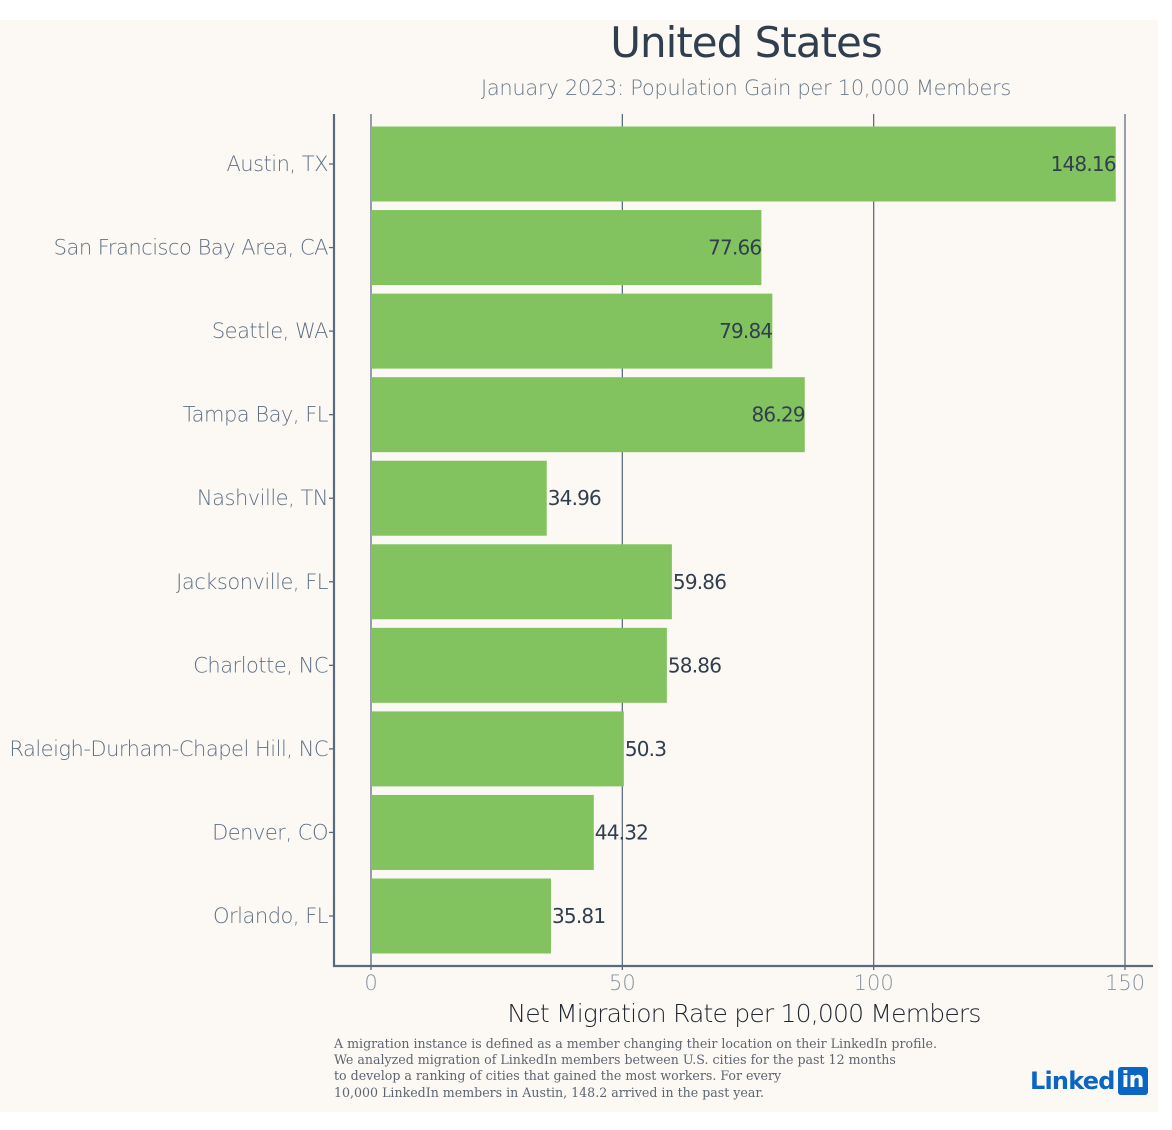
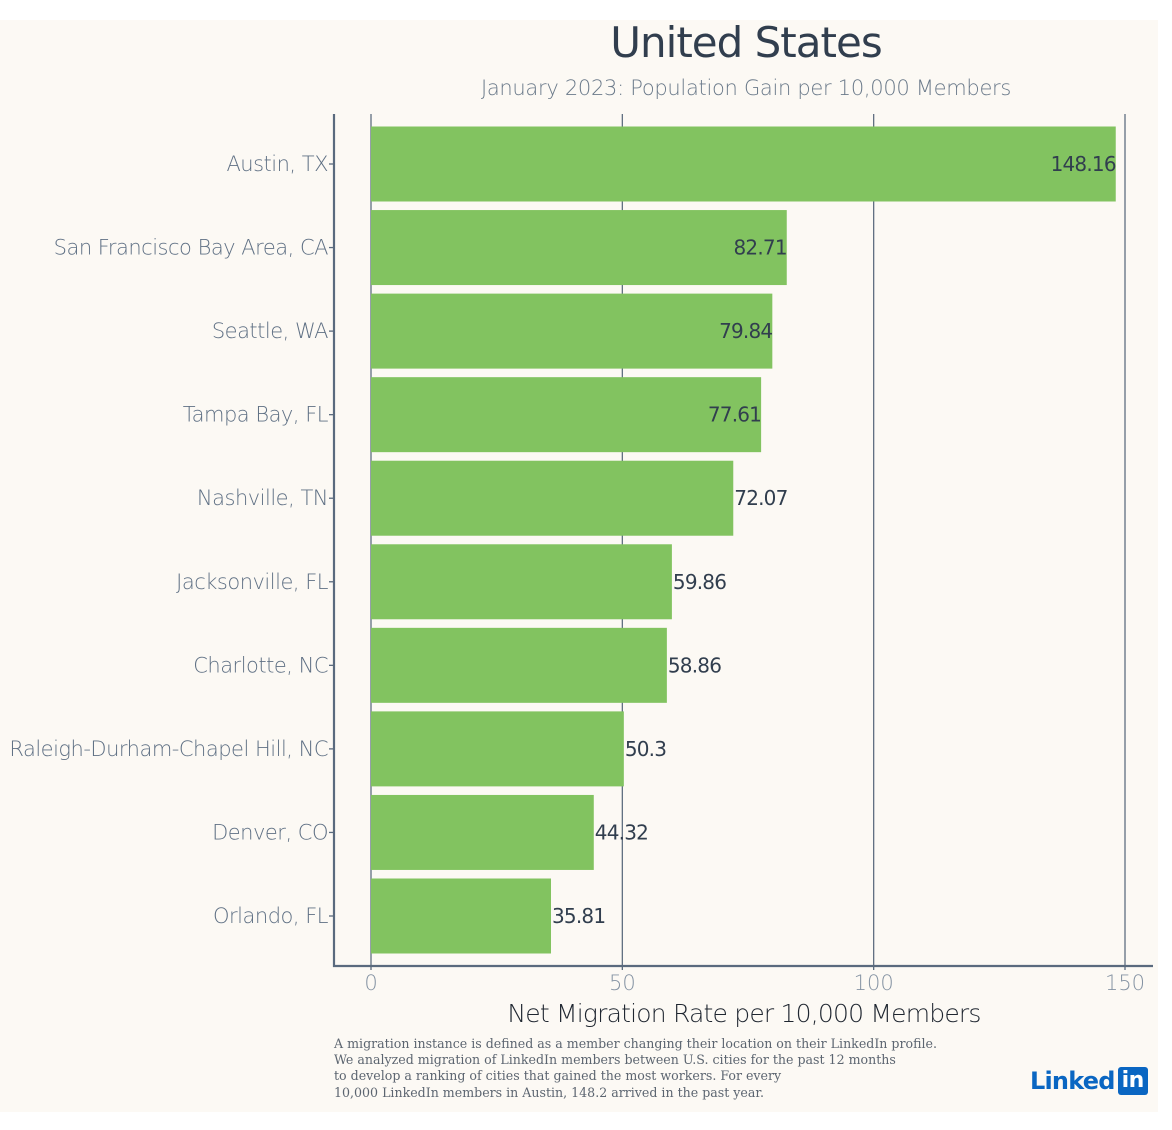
San Francisco Bay Area, CA: 77.66 -> 82.71
Tampa Bay, FL: 86.29 -> 77.61
Nashville, TN: 34.96 -> 72.07
